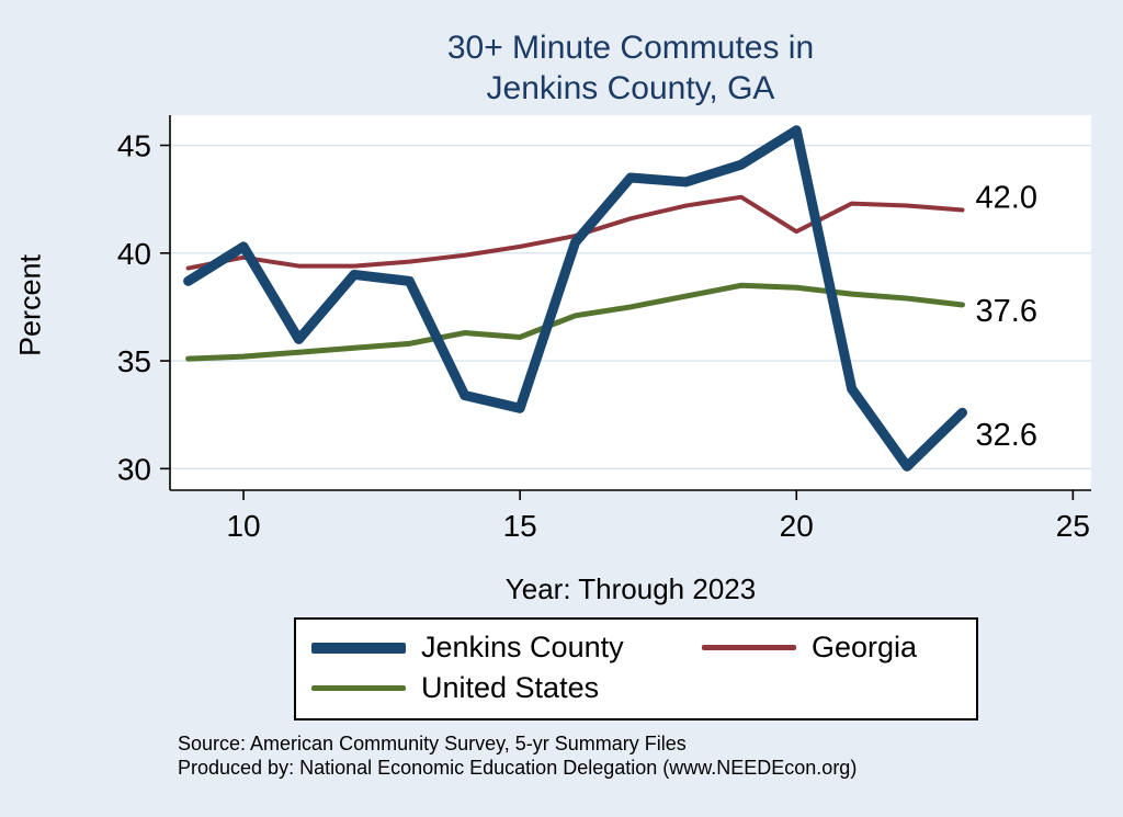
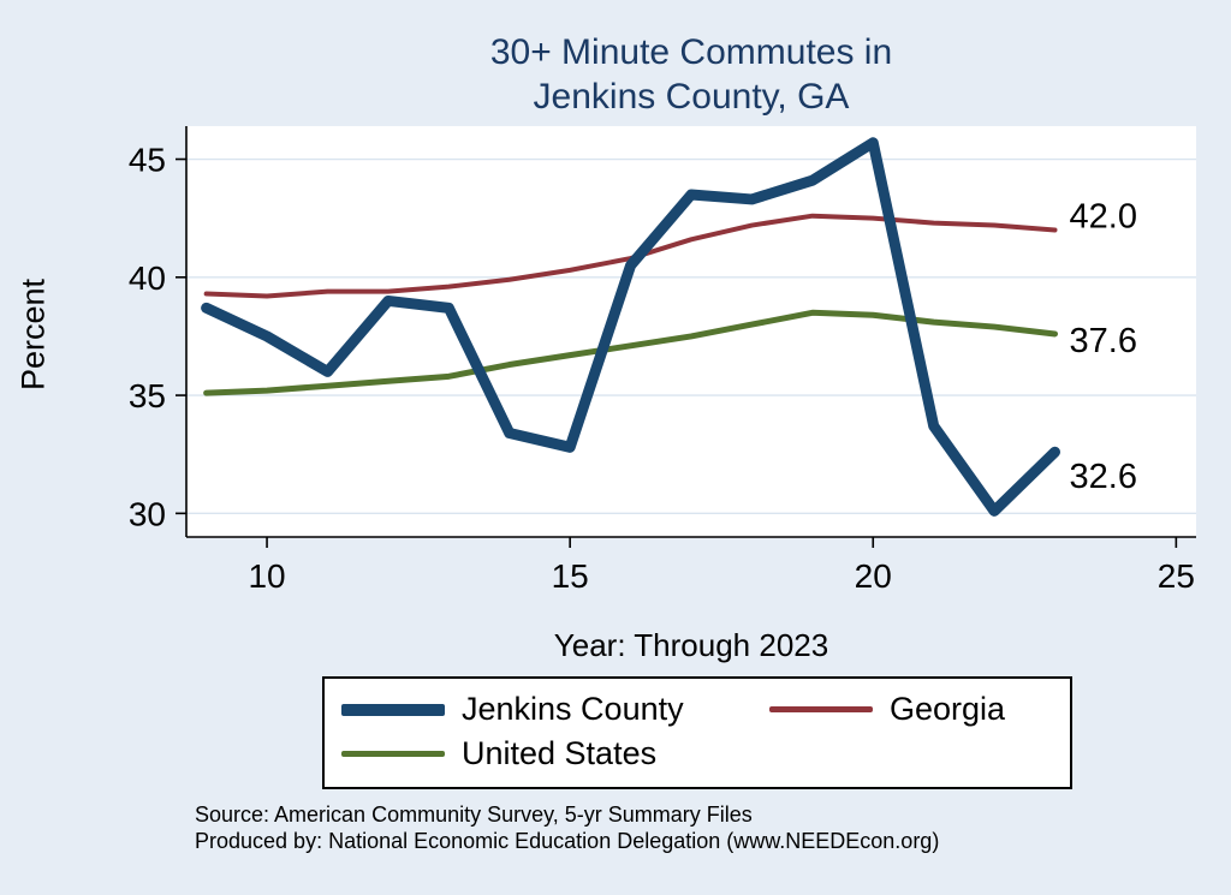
Jenkins County/10: 40.3 -> 37.5
Georgia/10: 39.8 -> 39.2
United States/15: 36.1 -> 36.7
Georgia/20: 41.0 -> 42.5
